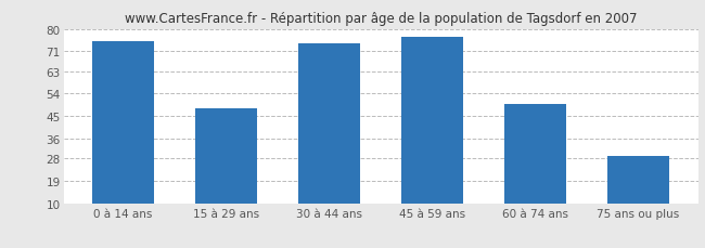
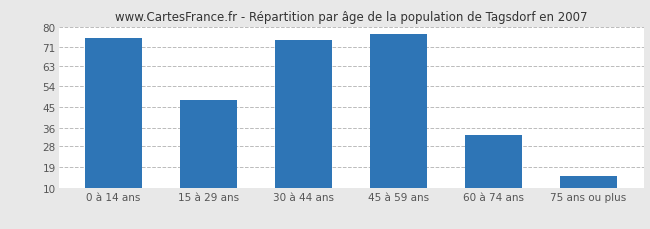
60 à 74 ans: 50 -> 33
75 ans ou plus: 29 -> 15
